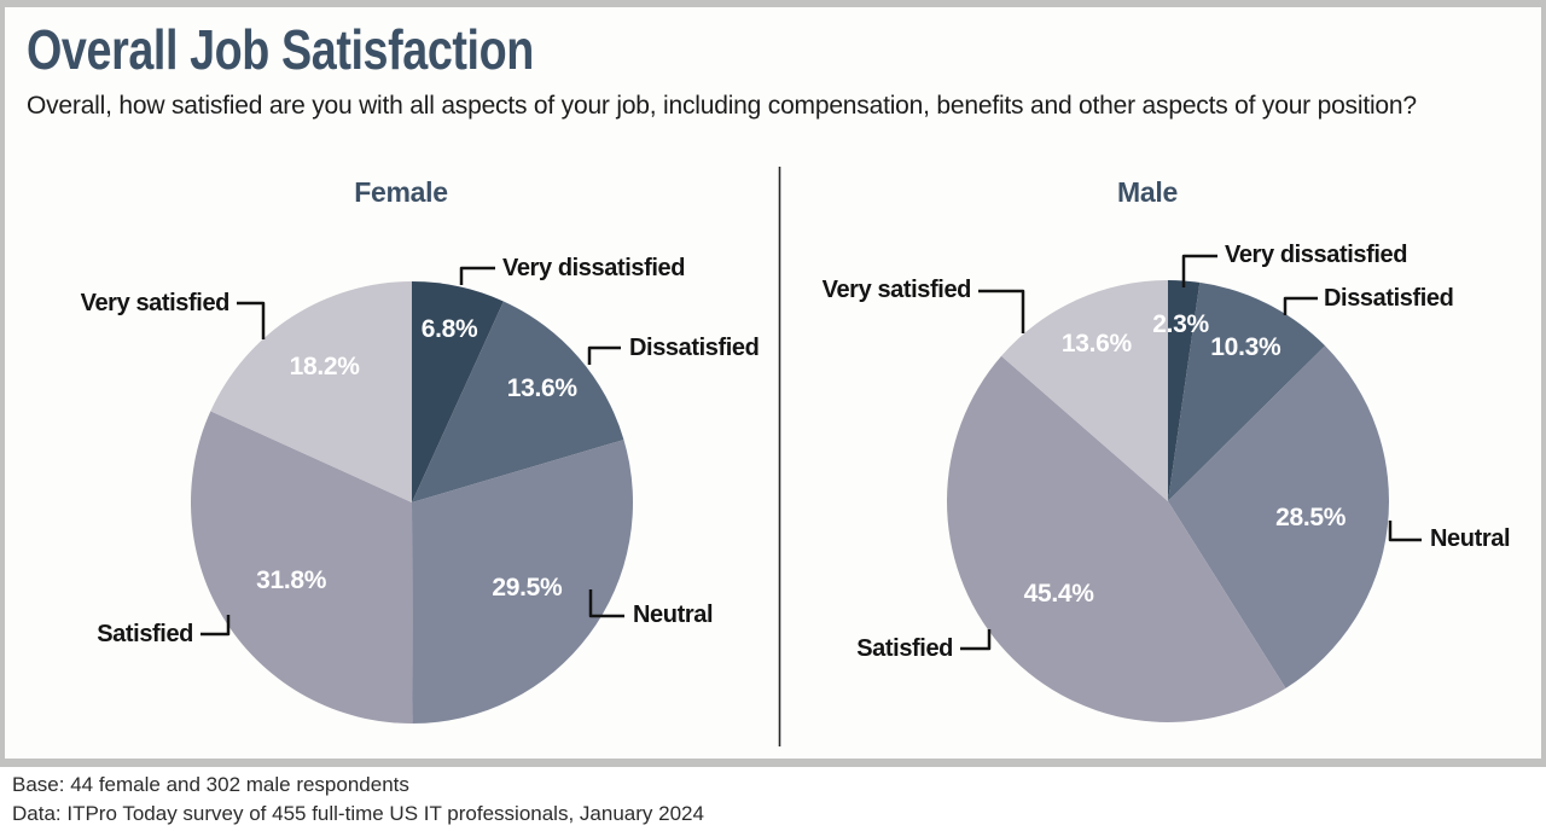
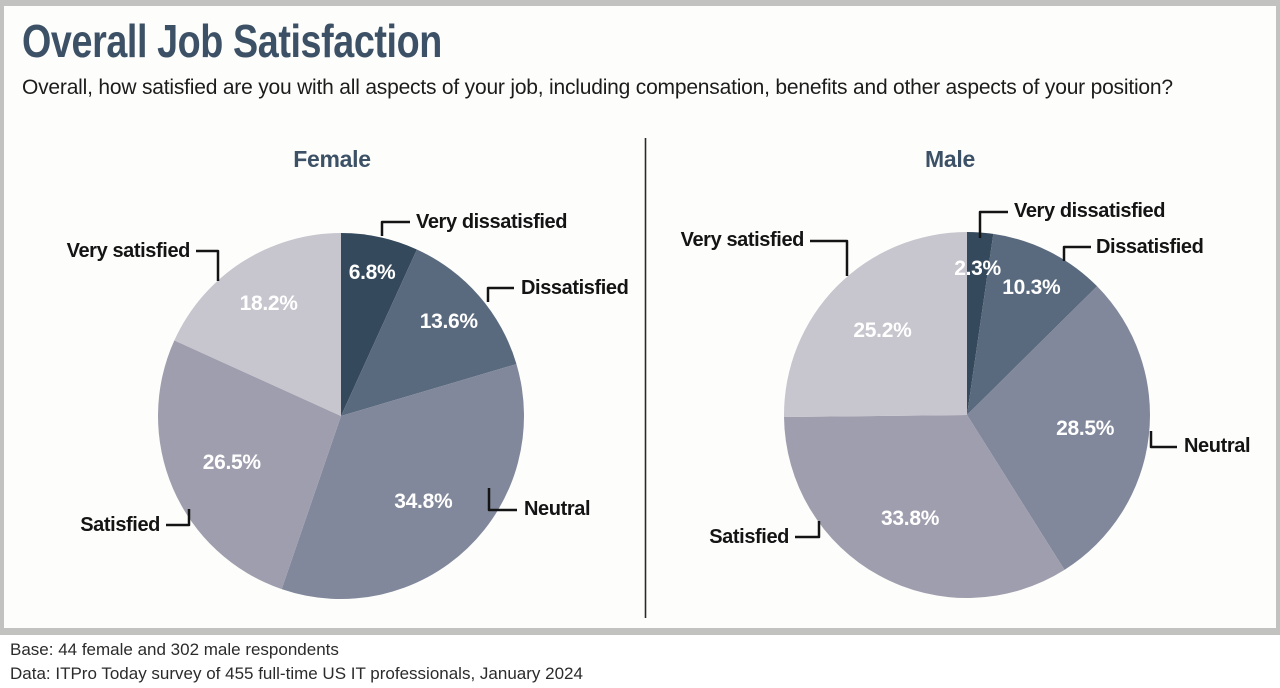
Female/Neutral: 29.5% -> 34.8%
Female/Satisfied: 31.8% -> 26.5%
Male/Satisfied: 45.4% -> 33.8%
Male/Very satisfied: 13.6% -> 25.2%
